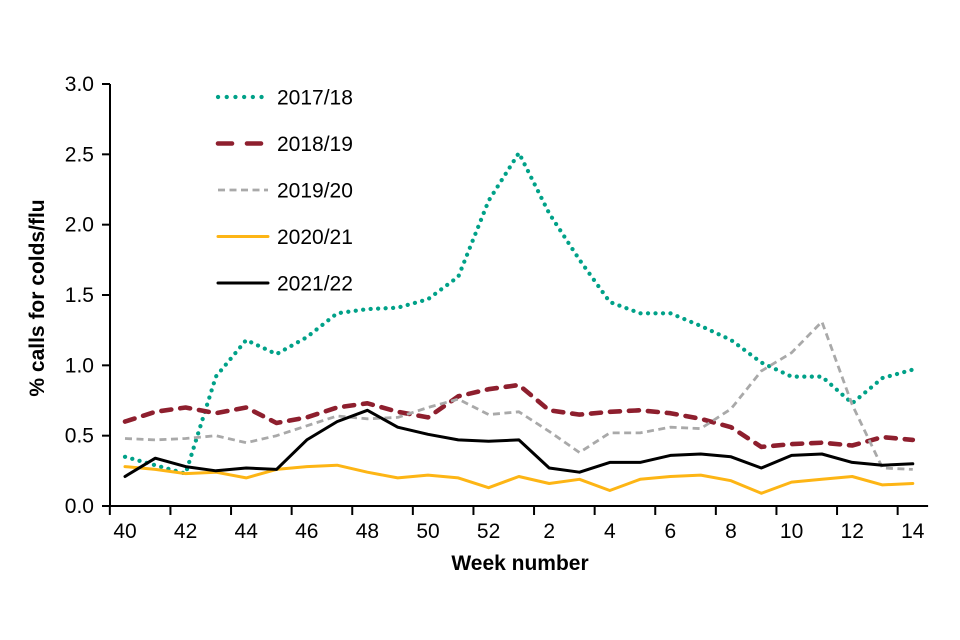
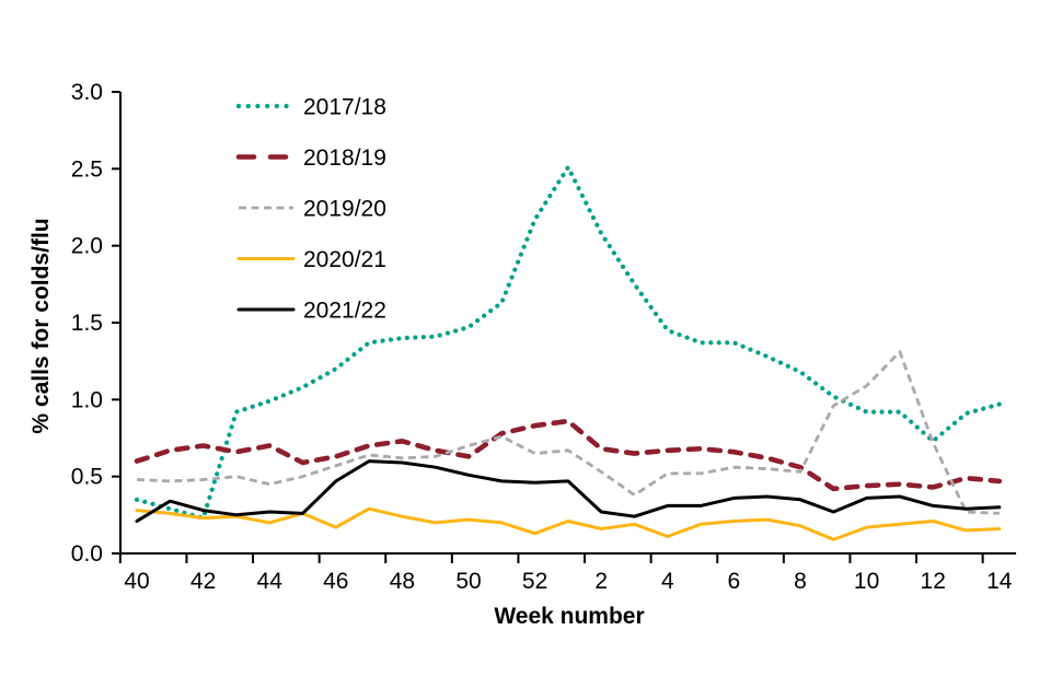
2017/18/44: 1.18 -> 0.99
2020/21/46: 0.28 -> 0.17
2021/22/48: 0.68 -> 0.59
2019/20/8: 0.69 -> 0.53
